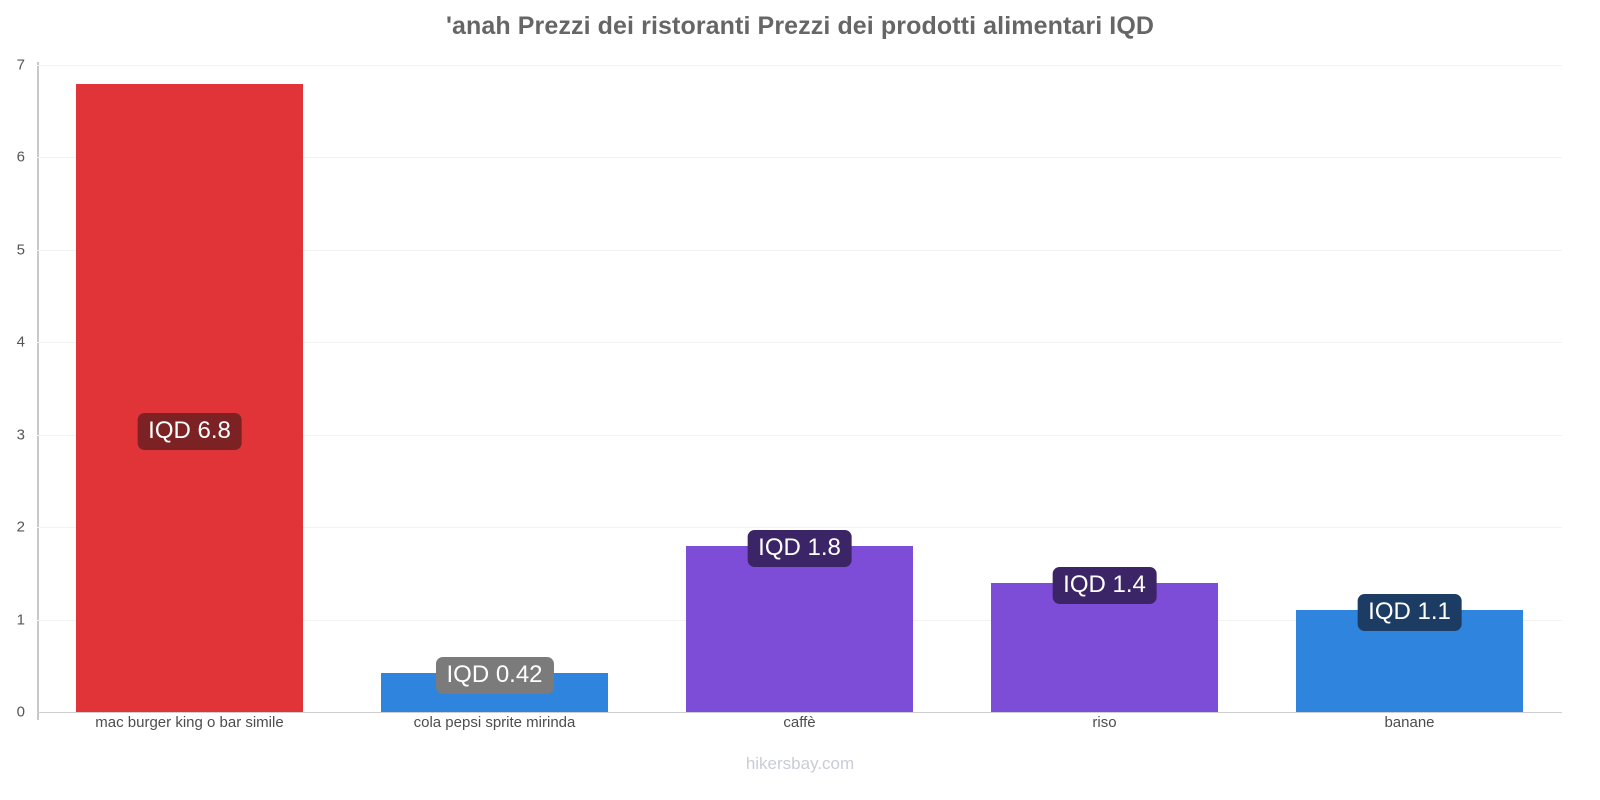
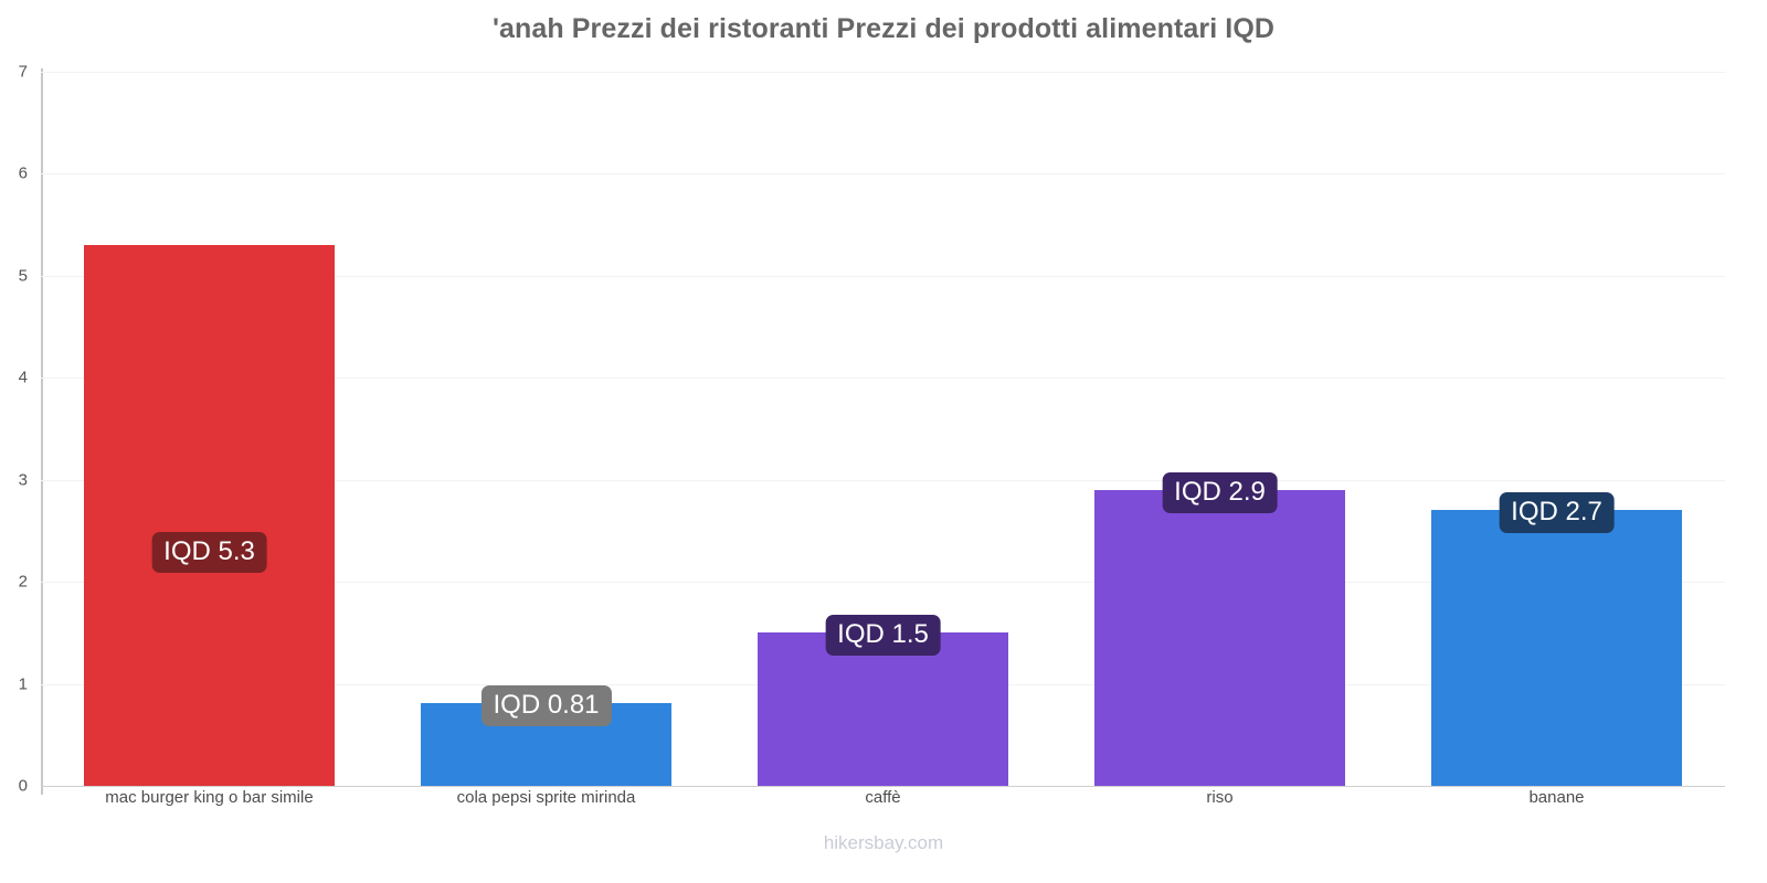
mac burger king o bar simile: 6.8 -> 5.3
cola pepsi sprite mirinda: 0.42 -> 0.81
caffè: 1.8 -> 1.5
riso: 1.4 -> 2.9
banane: 1.1 -> 2.7
